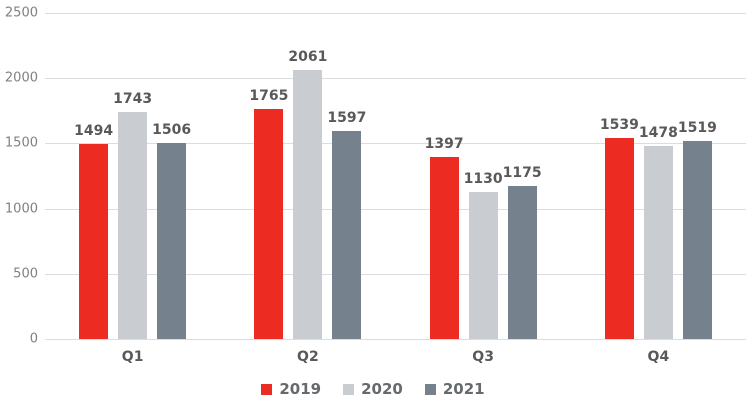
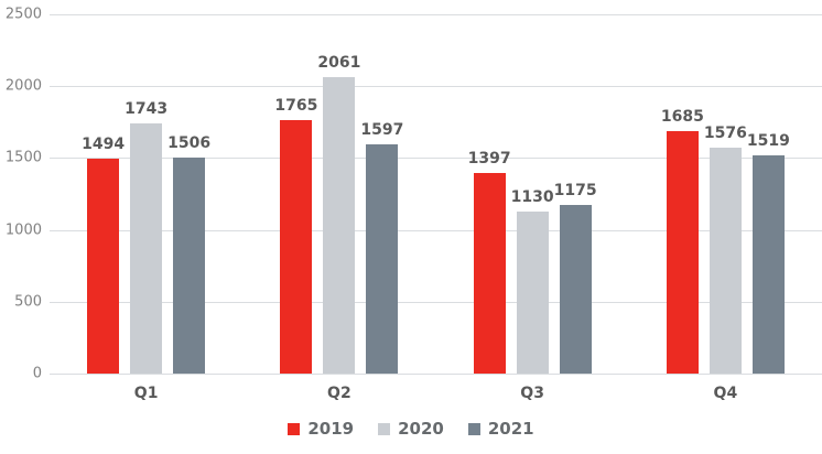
2019/Q4: 1539 -> 1685
2020/Q4: 1478 -> 1576
